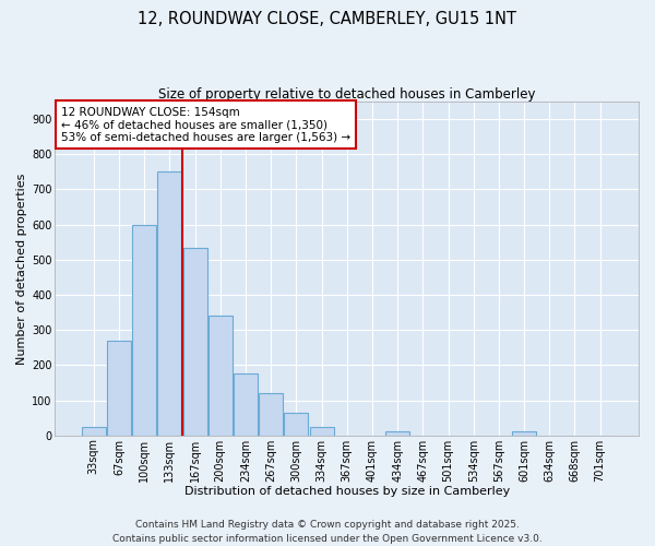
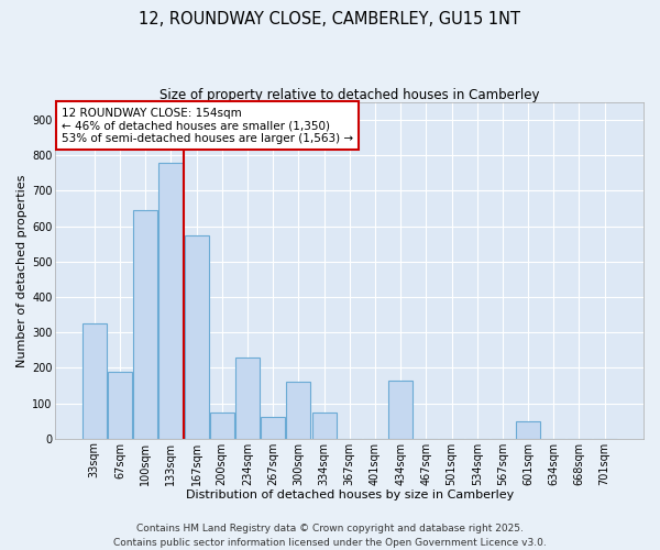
33sqm: 25 -> 325
67sqm: 270 -> 190
100sqm: 600 -> 645
133sqm: 750 -> 780
167sqm: 535 -> 575
200sqm: 340 -> 75
234sqm: 175 -> 230
267sqm: 120 -> 60
300sqm: 65 -> 160
334sqm: 25 -> 75
434sqm: 10 -> 165
601sqm: 10 -> 50
